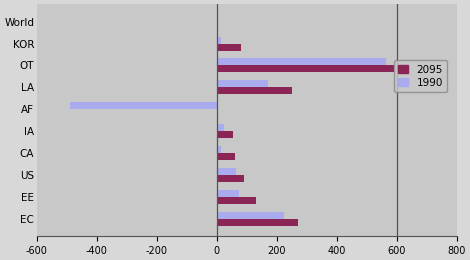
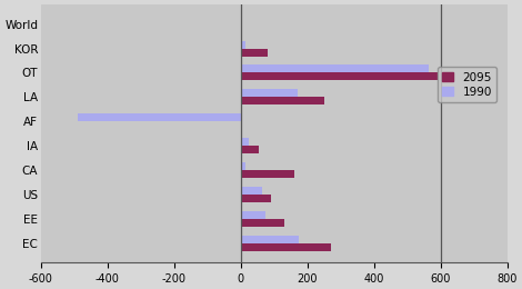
2095/CA: 60 -> 160
1990/EC: 225 -> 175
